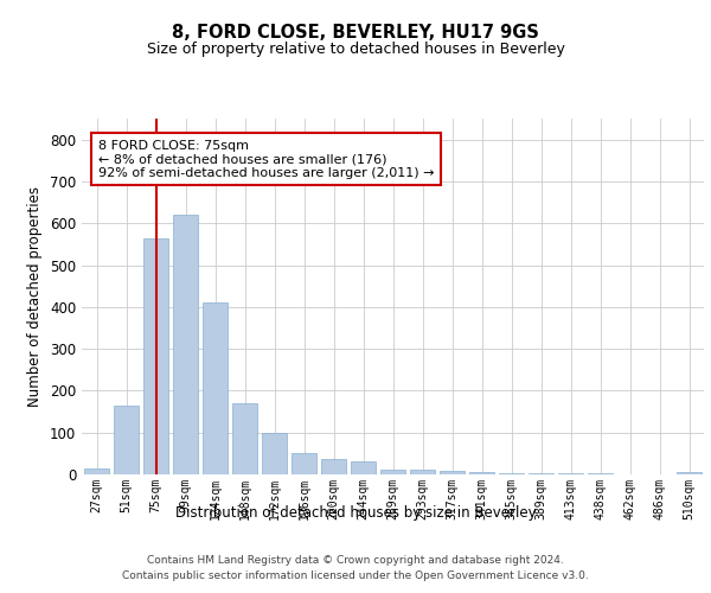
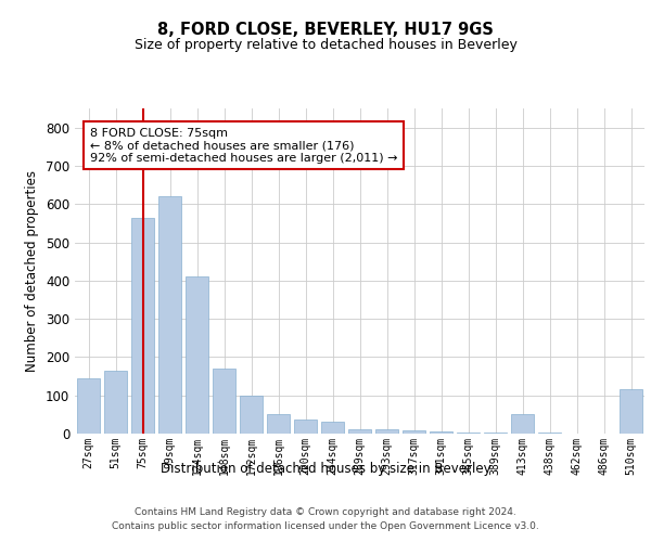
27sqm: 15 -> 145
413sqm: 3 -> 50
510sqm: 5 -> 115
